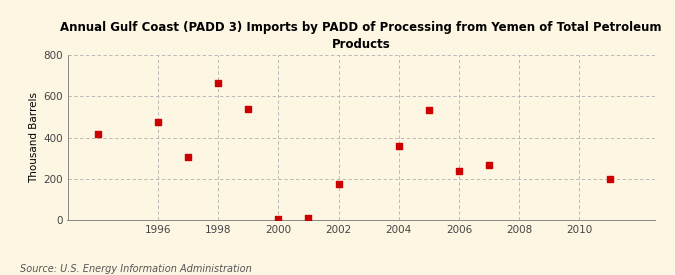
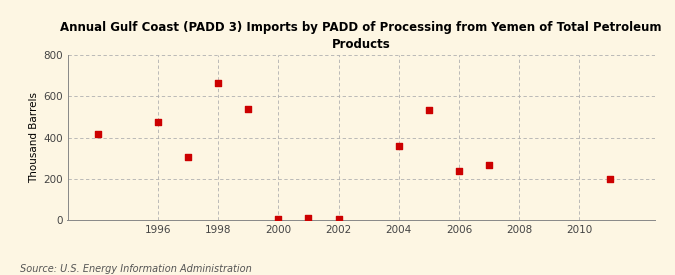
2002: 175 -> 5
